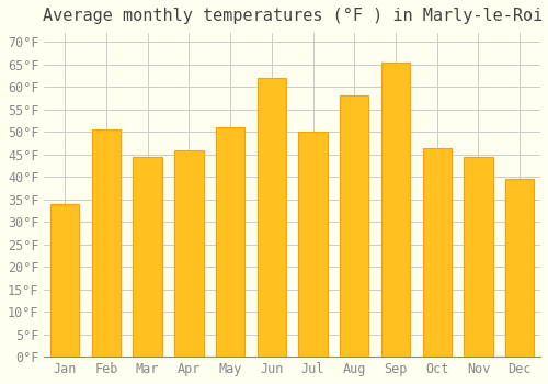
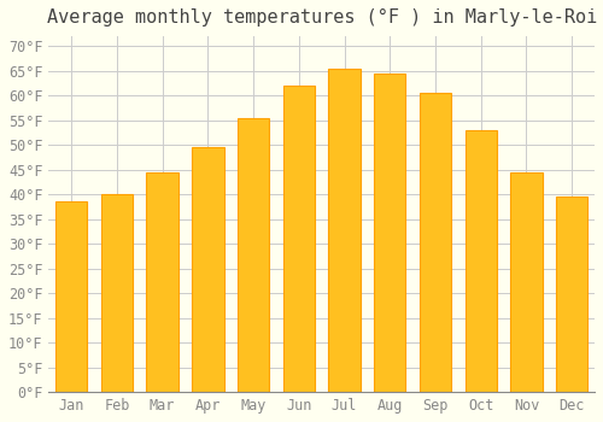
Jan: 34.0°F -> 38.5°F
Feb: 50.5°F -> 40.0°F
Apr: 46.0°F -> 49.5°F
May: 51.0°F -> 55.5°F
Jul: 50.0°F -> 65.5°F
Aug: 58.0°F -> 64.5°F
Sep: 65.5°F -> 60.5°F
Oct: 46.5°F -> 53.0°F
